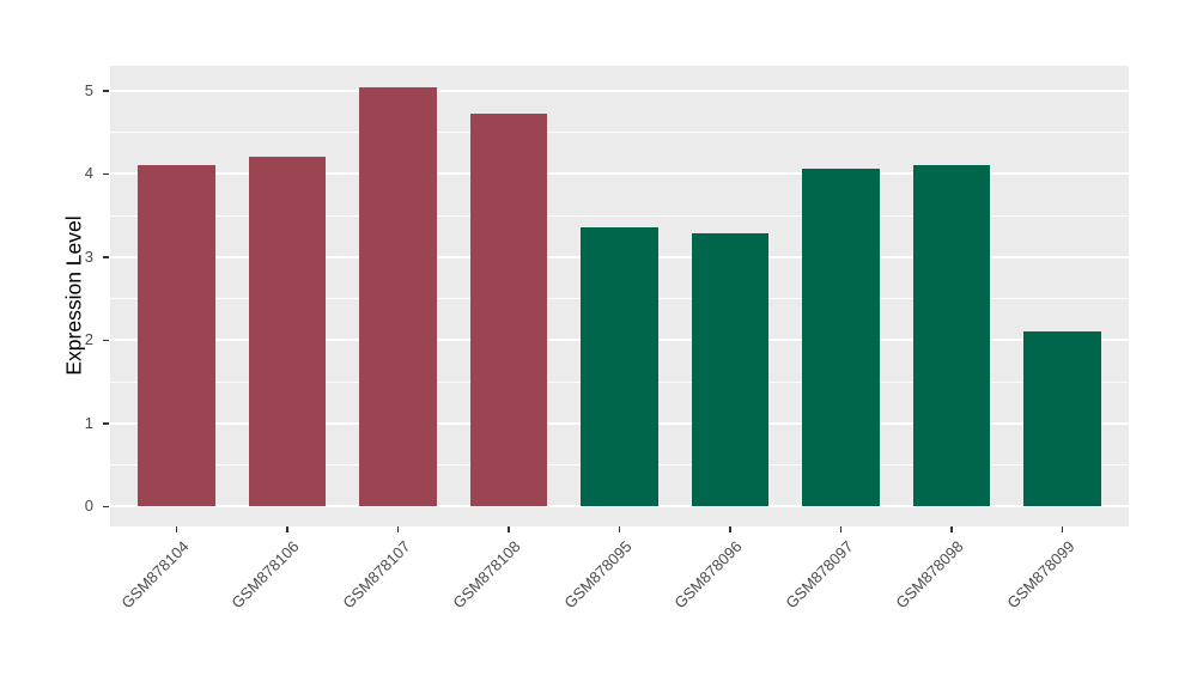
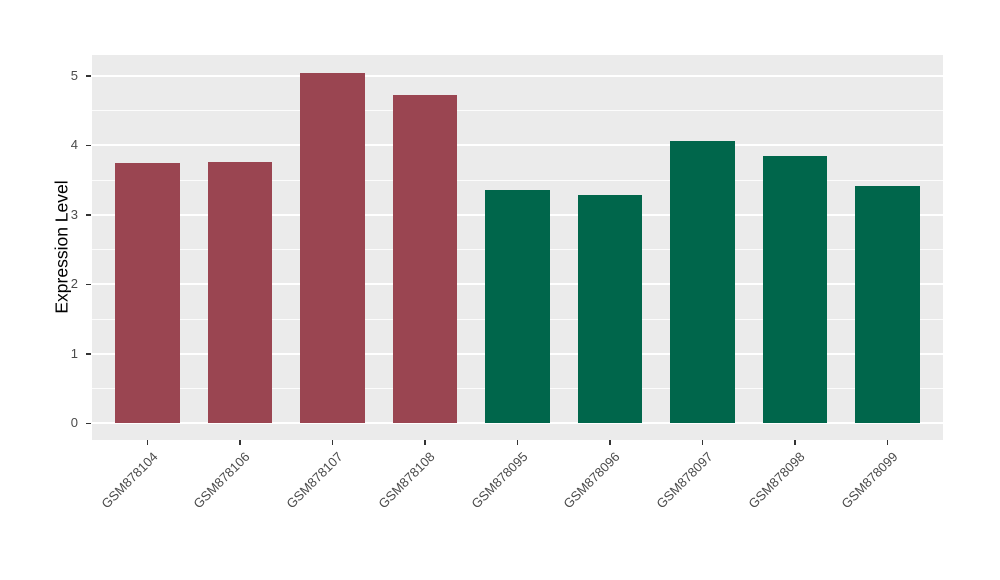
GSM878104: 4.1 -> 3.7
GSM878106: 4.2 -> 3.8
GSM878098: 4.1 -> 3.8
GSM878099: 2.1 -> 3.4
